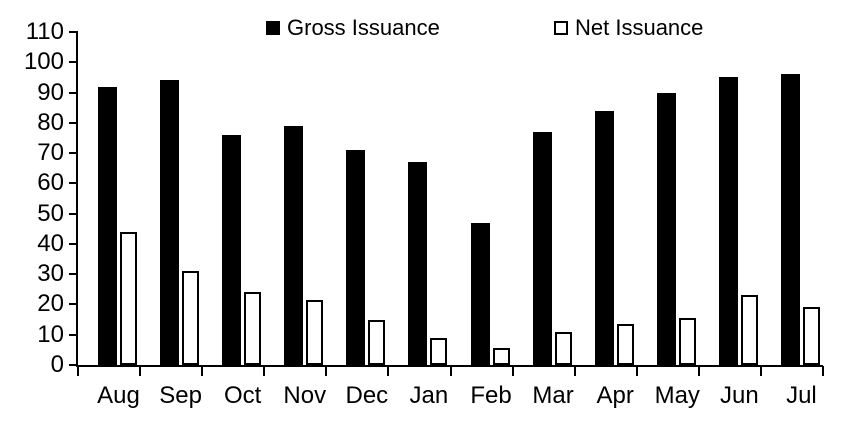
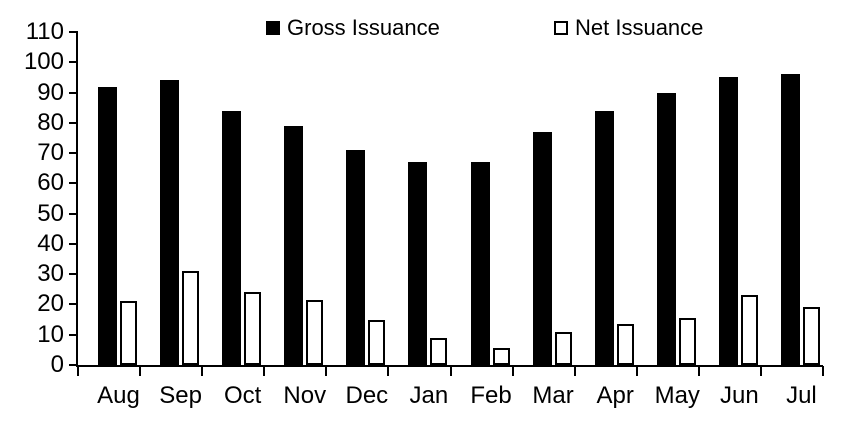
Net Issuance/Aug: 44 -> 21
Gross Issuance/Oct: 76 -> 84
Gross Issuance/Feb: 47 -> 67
